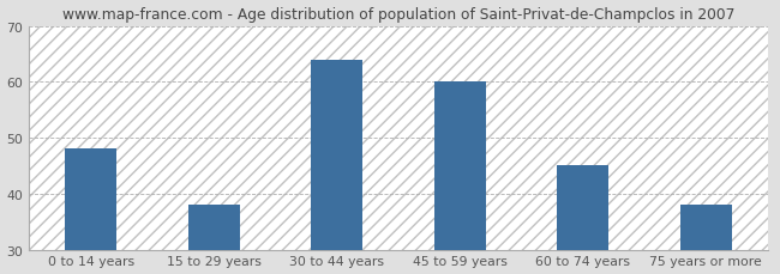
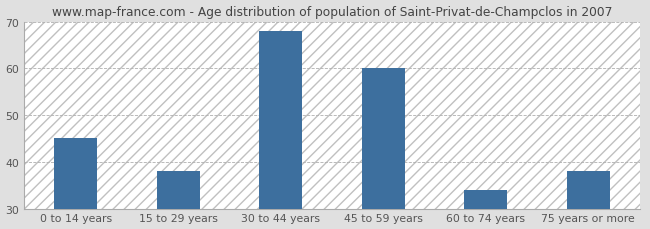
0 to 14 years: 48 -> 45
30 to 44 years: 64 -> 68
60 to 74 years: 45 -> 34
